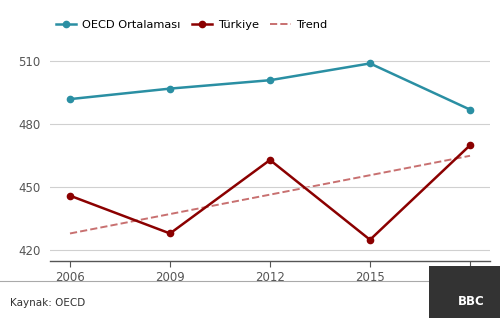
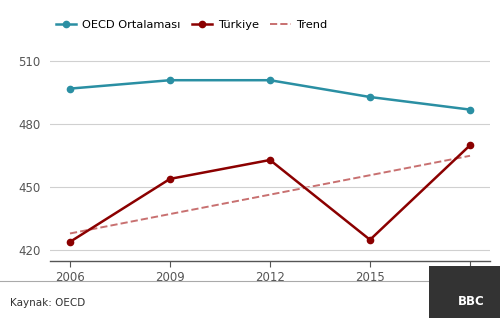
OECD Ortalaması/2006: 492 -> 497
Türkiye/2006: 446 -> 424
OECD Ortalaması/2009: 497 -> 501
Türkiye/2009: 428 -> 454
OECD Ortalaması/2015: 509 -> 493
